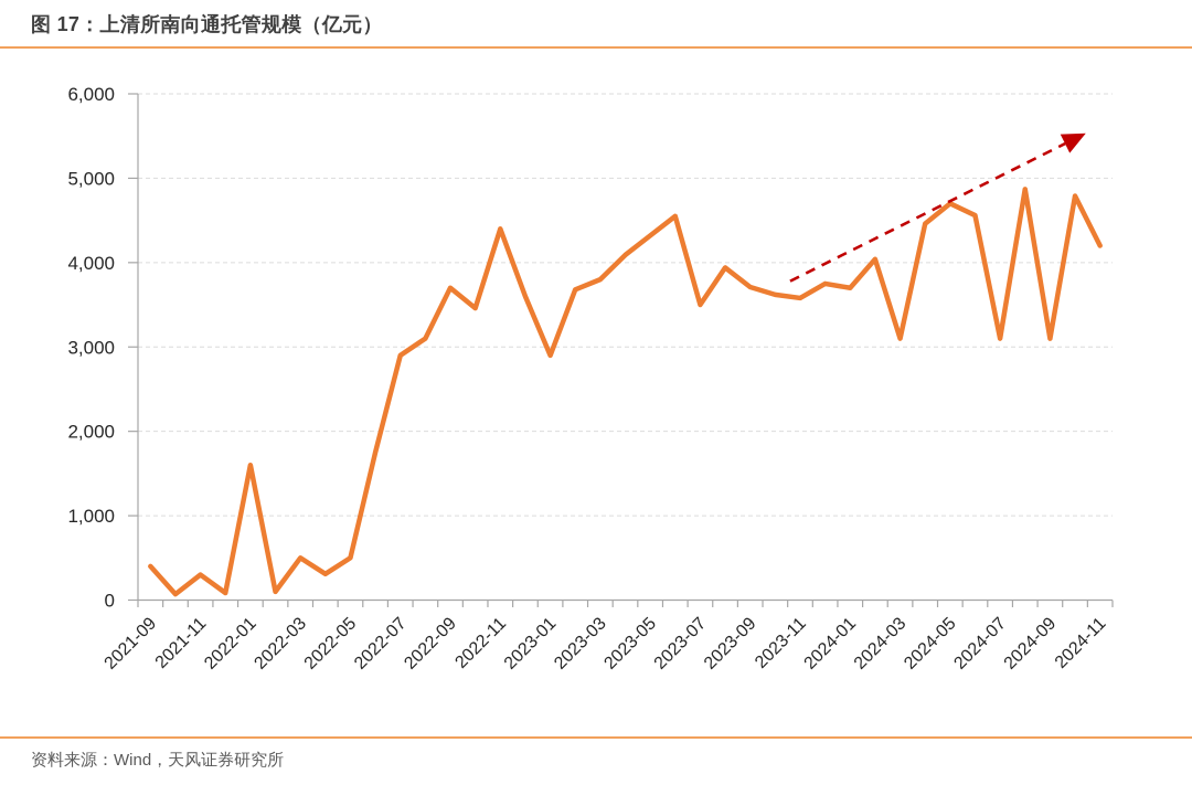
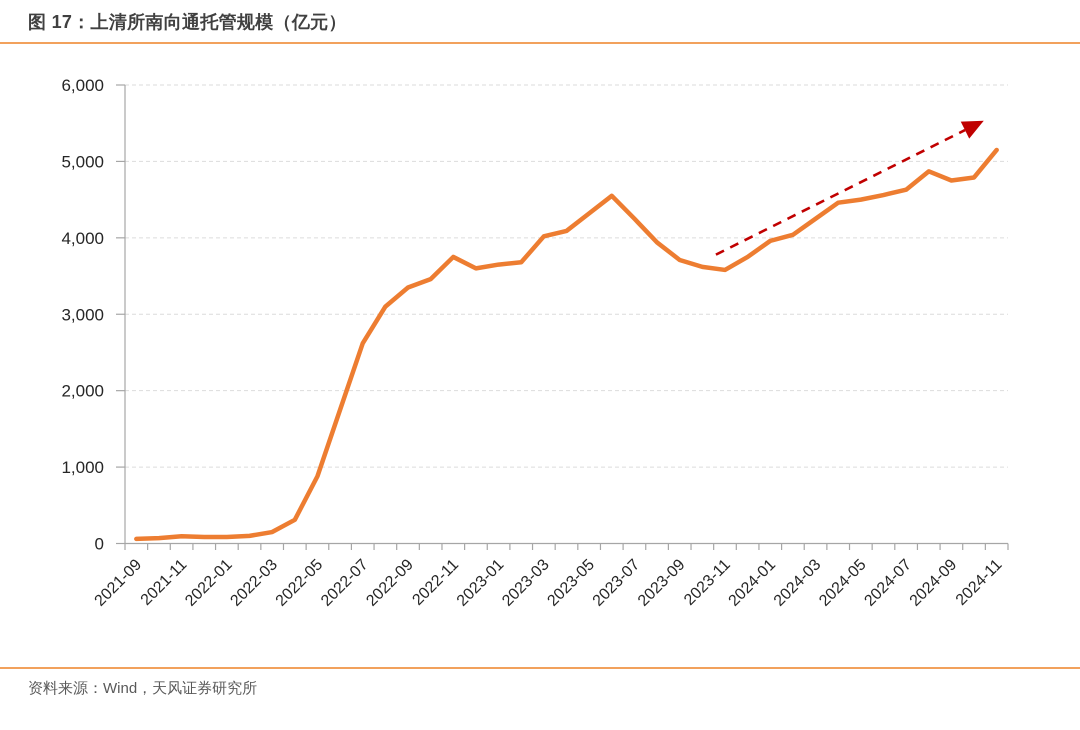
2021-09: 400 -> 100
2021-11: 300 -> 100
2022-01: 1600 -> 100
2022-03: 500 -> 200
2022-05: 500 -> 900
2022-07: 2900 -> 2600
2022-09: 3700 -> 3400
2022-11: 4400 -> 3800
2023-01: 2900 -> 3600
2023-03: 3800 -> 4000
2023-07: 3500 -> 4200
2024-01: 3700 -> 4000
2024-03: 3100 -> 4200
2024-05: 4700 -> 4500
2024-07: 3100 -> 4600
2024-09: 3100 -> 4800
2024-11: 4200 -> 5200
